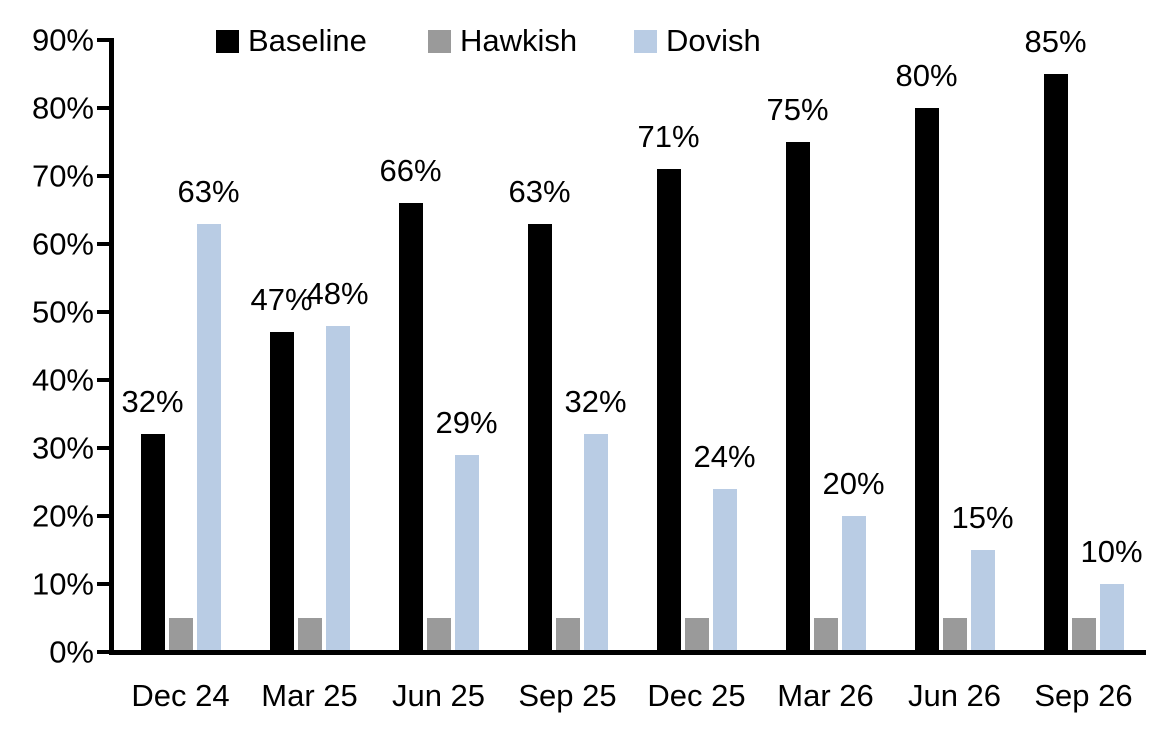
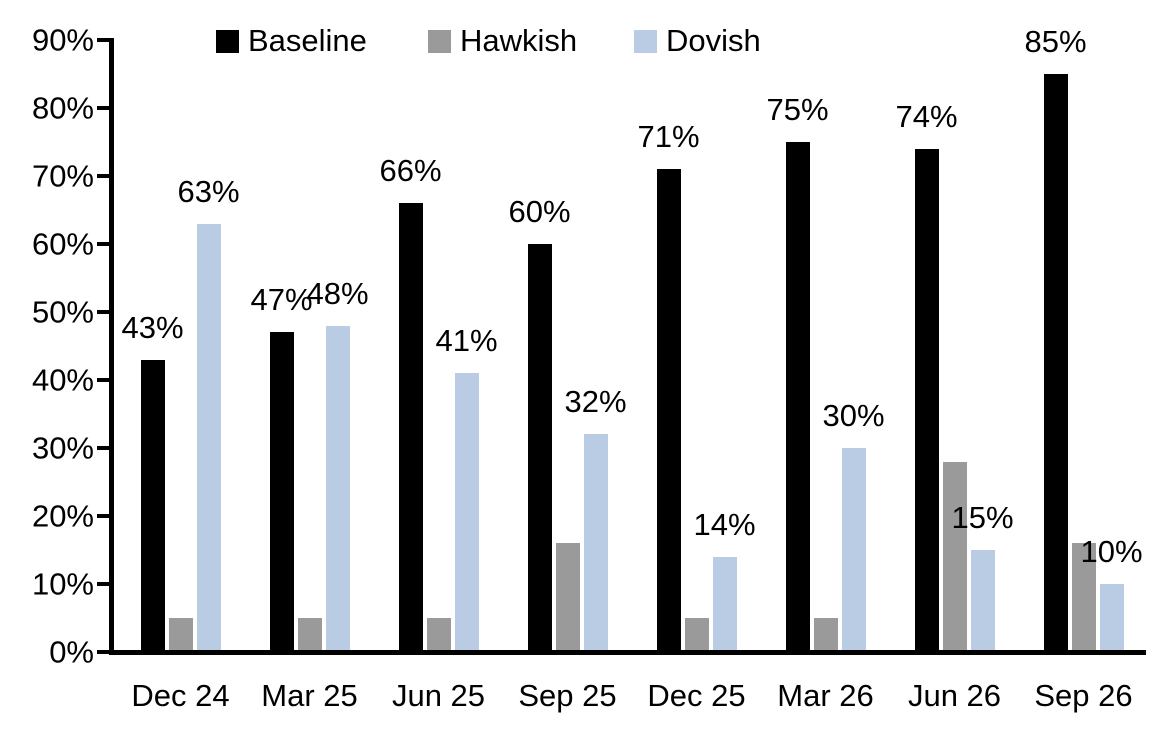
Baseline/Dec 24: 32% -> 43%
Dovish/Jun 25: 29% -> 41%
Baseline/Sep 25: 63% -> 60%
Hawkish/Sep 25: 5% -> 16%
Dovish/Dec 25: 24% -> 14%
Dovish/Mar 26: 20% -> 30%
Baseline/Jun 26: 80% -> 74%
Hawkish/Jun 26: 5% -> 28%
Hawkish/Sep 26: 5% -> 16%
